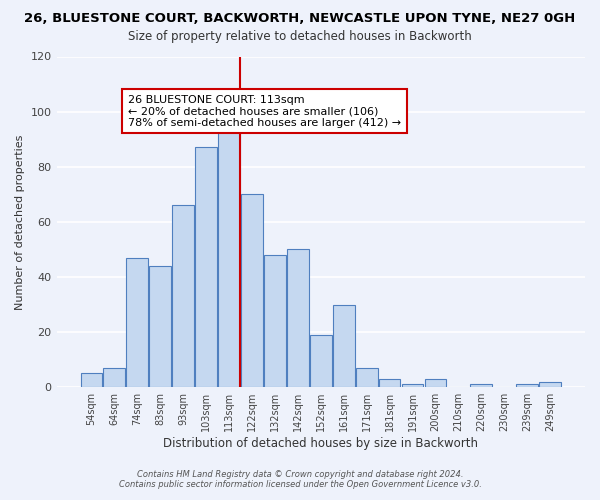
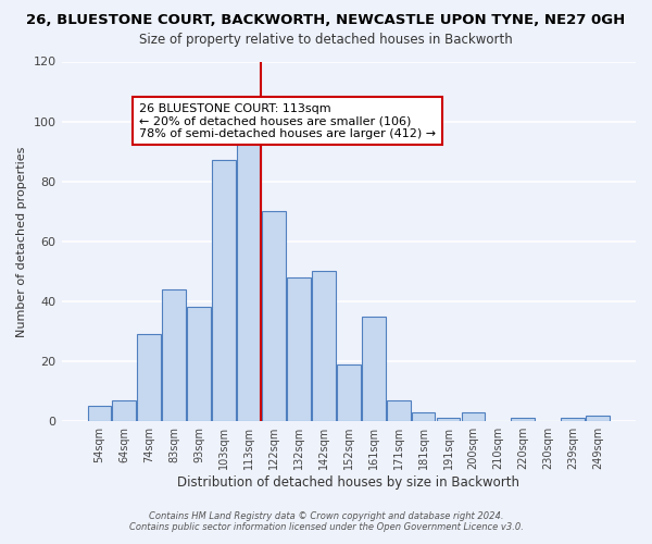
74sqm: 47 -> 29
93sqm: 66 -> 38
161sqm: 30 -> 35
